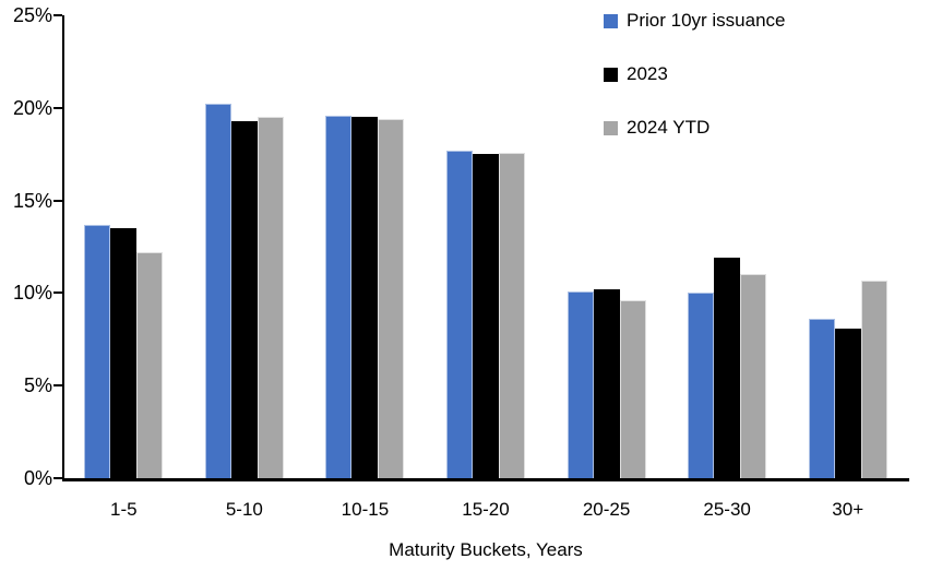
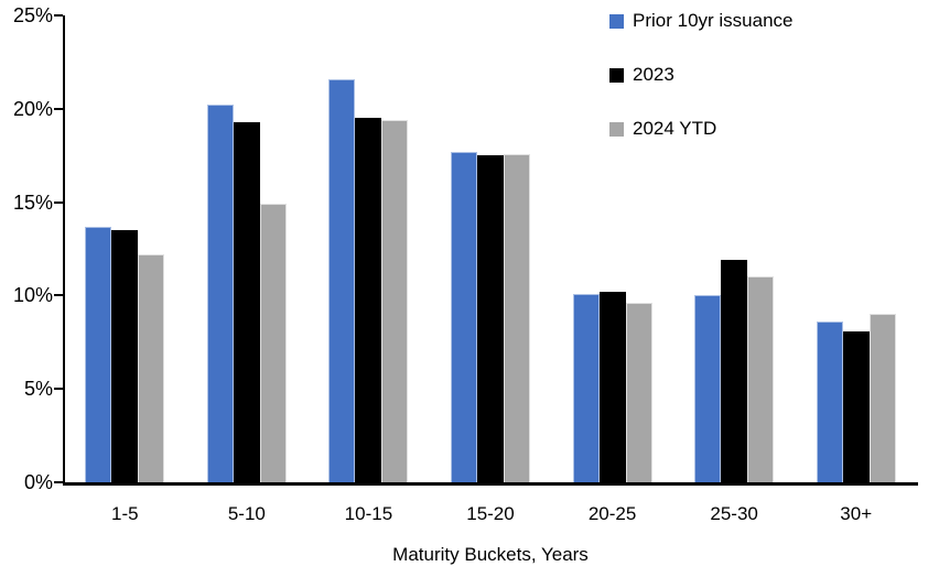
2024 YTD/5-10: 19.5% -> 14.9%
Prior 10yr issuance/10-15: 19.6% -> 21.6%
2024 YTD/30+: 10.7% -> 9.0%
